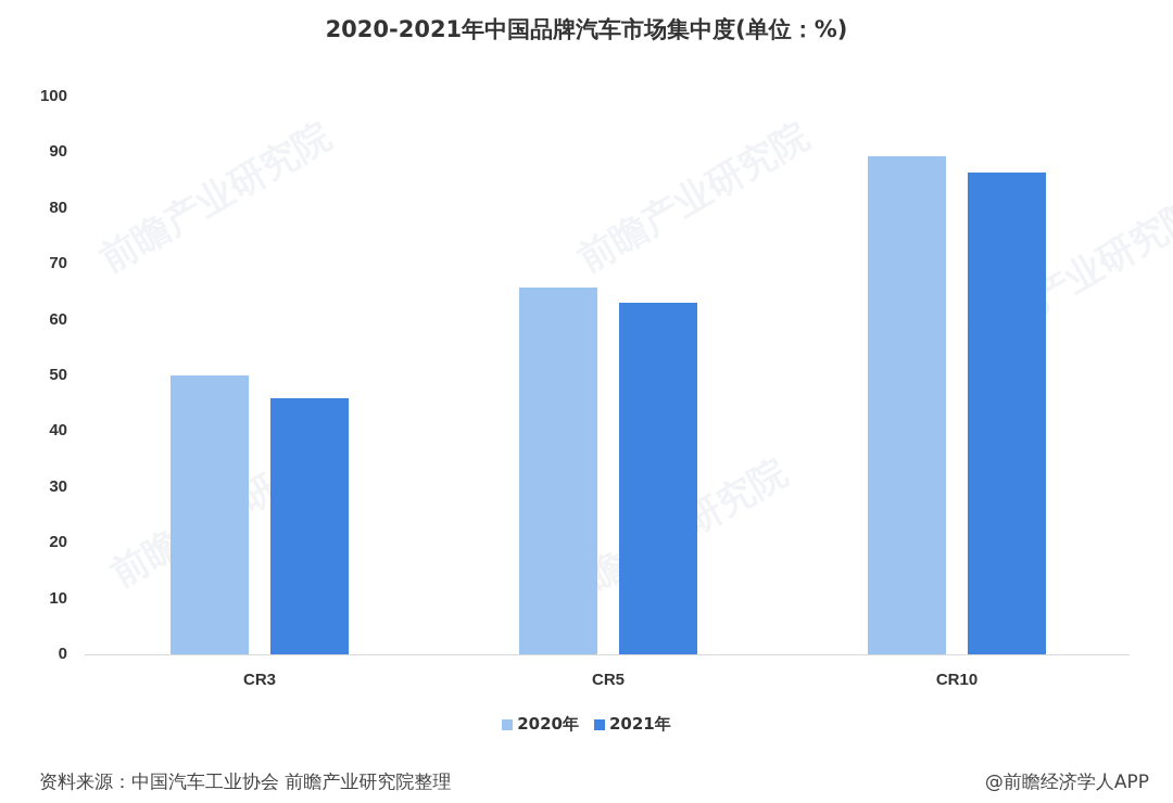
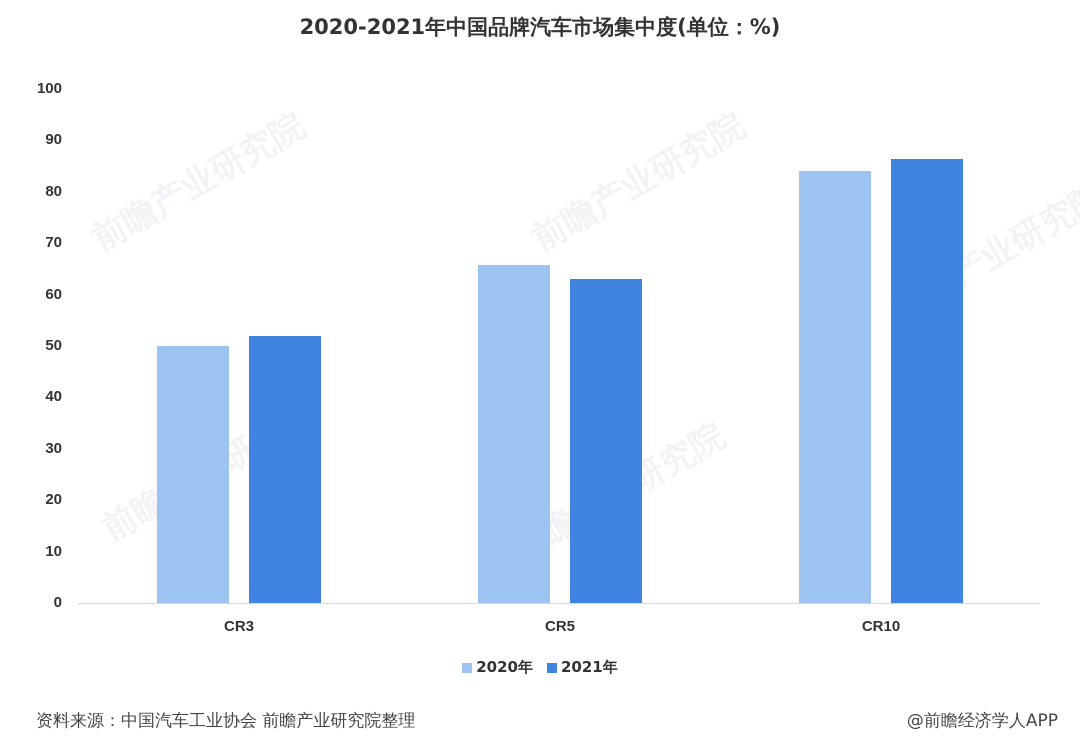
2021年/CR3: 46 -> 52
2020年/CR10: 89 -> 84
